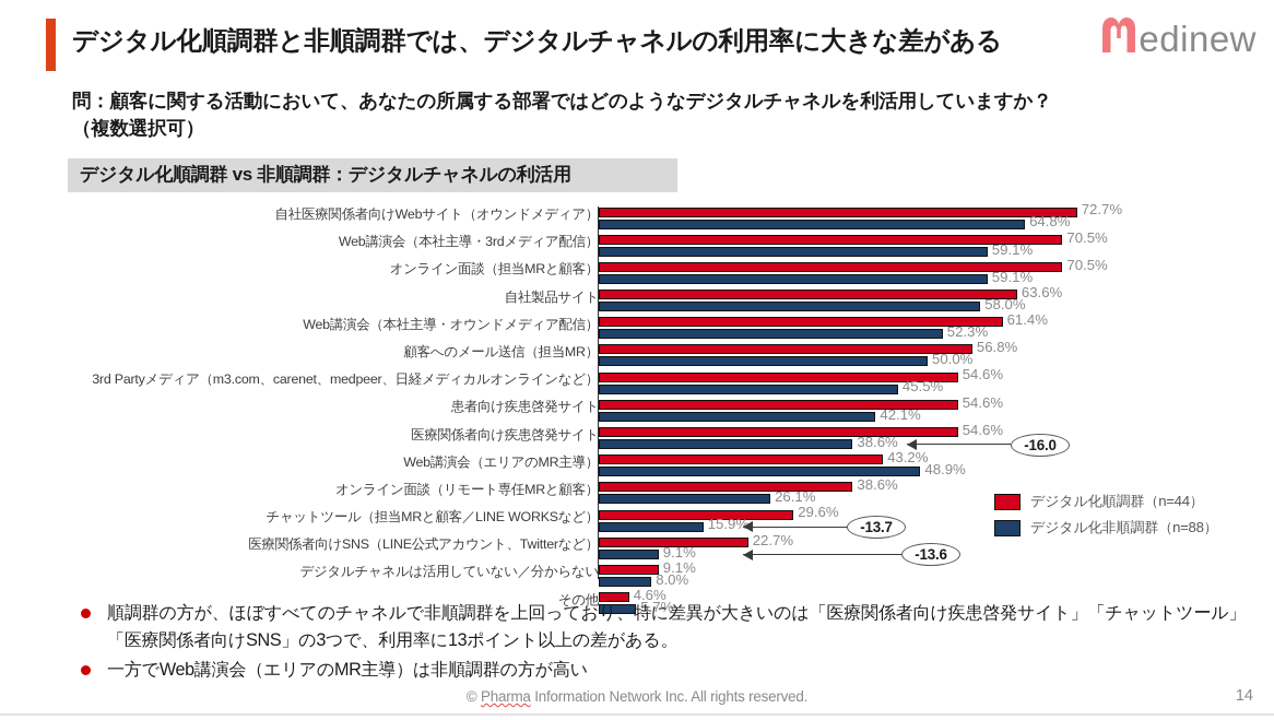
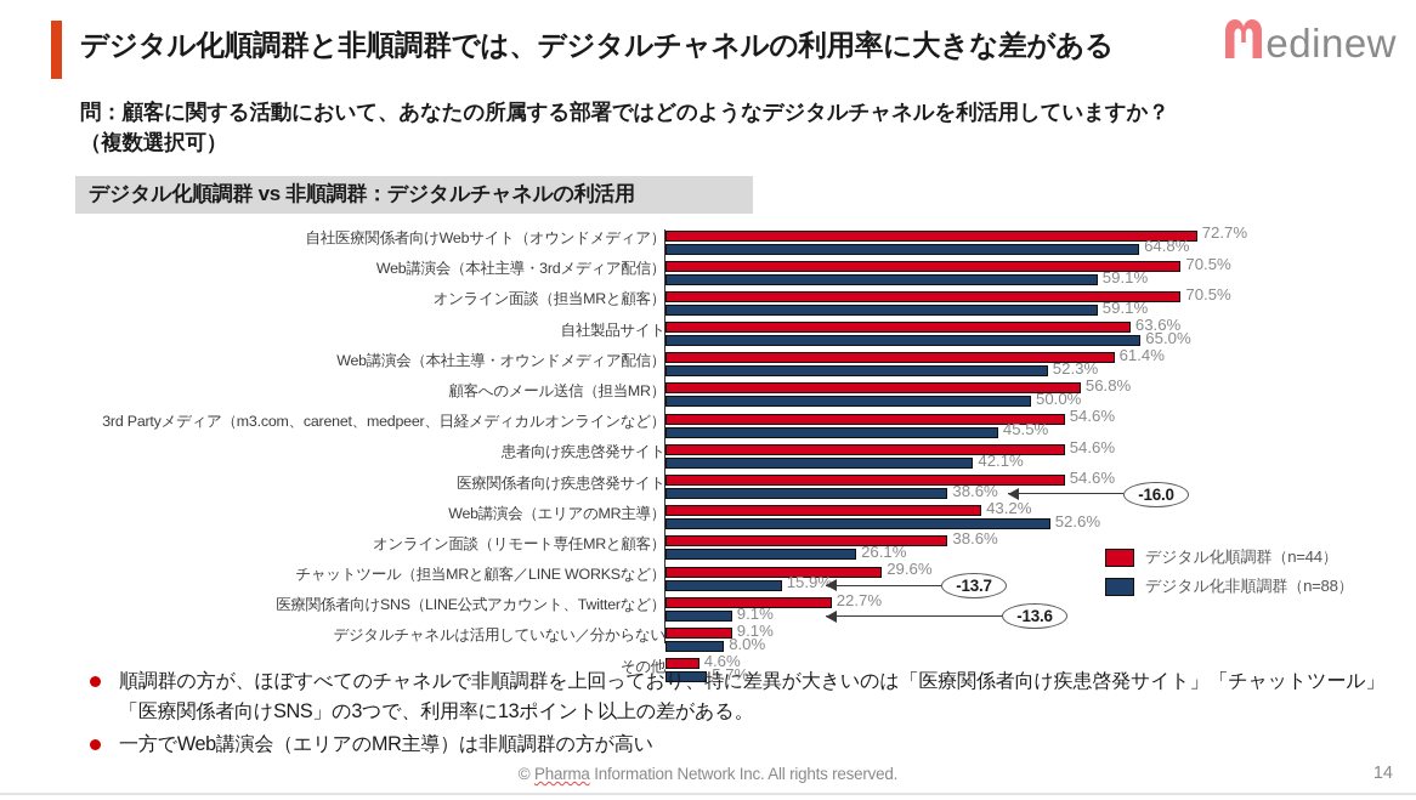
デジタル化非順調群（n=88）/自社製品サイト: 58.0% -> 65.0%
デジタル化非順調群（n=88）/Web講演会（エリアのMR主導）: 48.9% -> 52.6%
